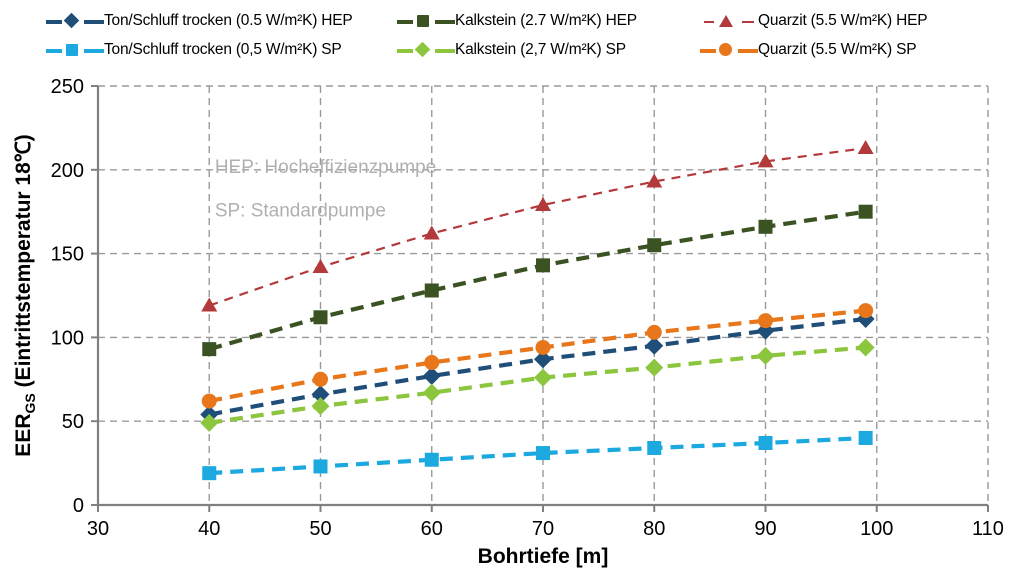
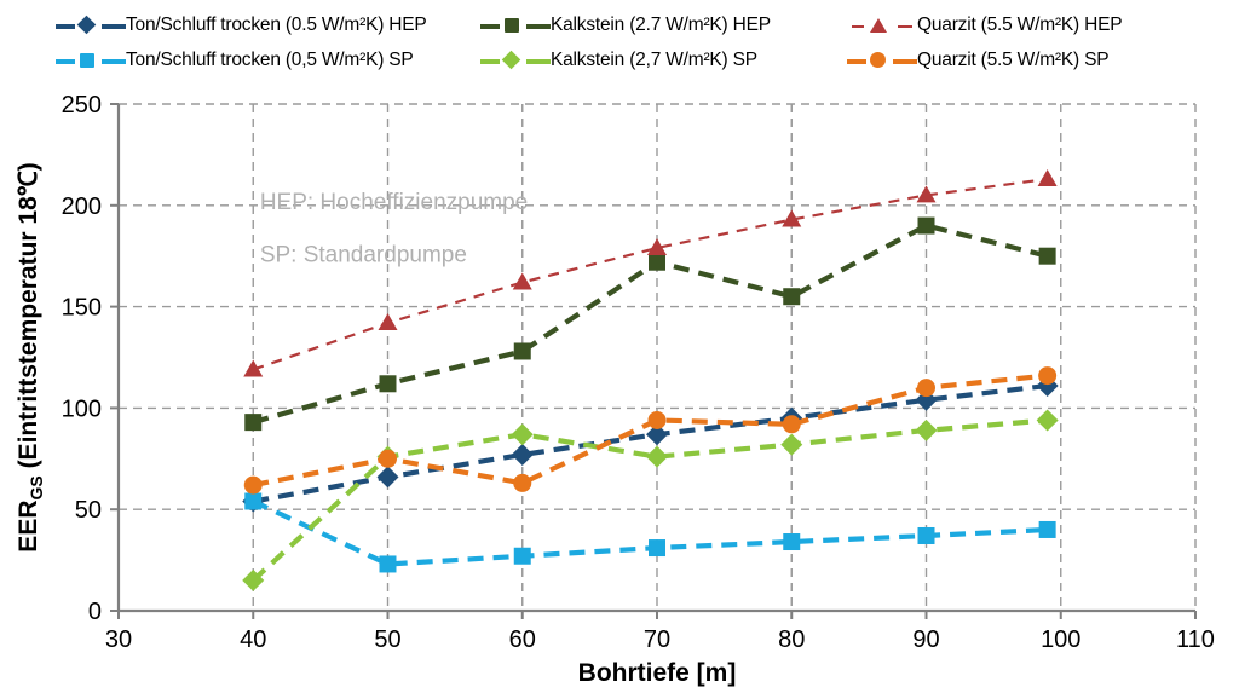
Ton/Schluff trocken (0,5 W/m²K) SP/40: 19 -> 54
Kalkstein (2,7 W/m²K) SP/40: 49 -> 15
Kalkstein (2,7 W/m²K) SP/50: 59 -> 76
Kalkstein (2,7 W/m²K) SP/60: 67 -> 87
Quarzit (5.5 W/m²K) SP/60: 85 -> 63
Kalkstein (2.7 W/m²K) HEP/70: 143 -> 172
Quarzit (5.5 W/m²K) SP/80: 103 -> 92
Kalkstein (2.7 W/m²K) HEP/90: 166 -> 190
